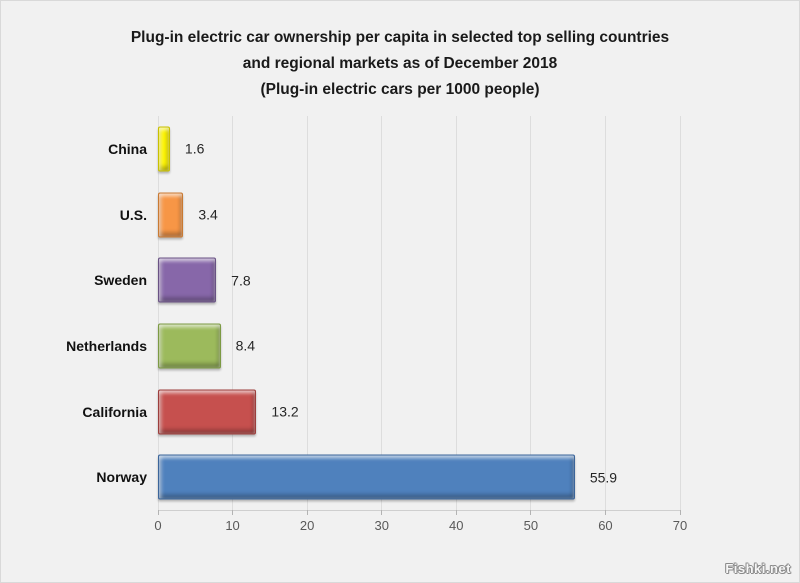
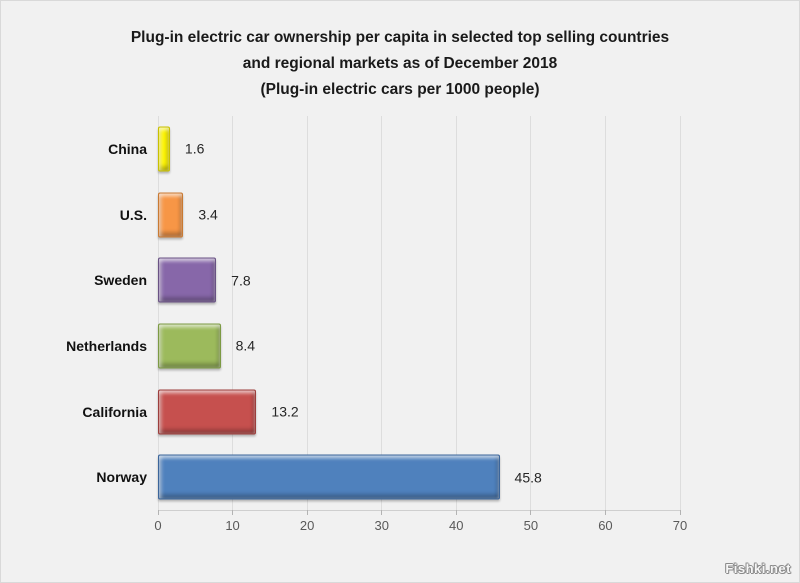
Norway: 55.9 -> 45.8
